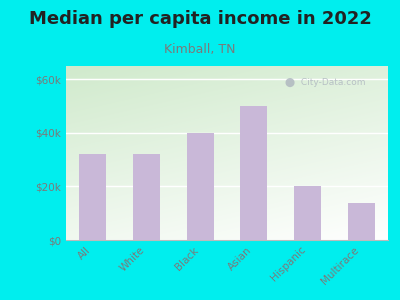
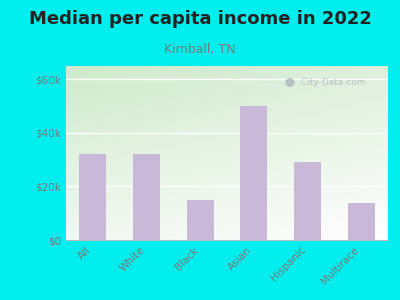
Black: $40k -> $15k
Hispanic: $20k -> $29k
